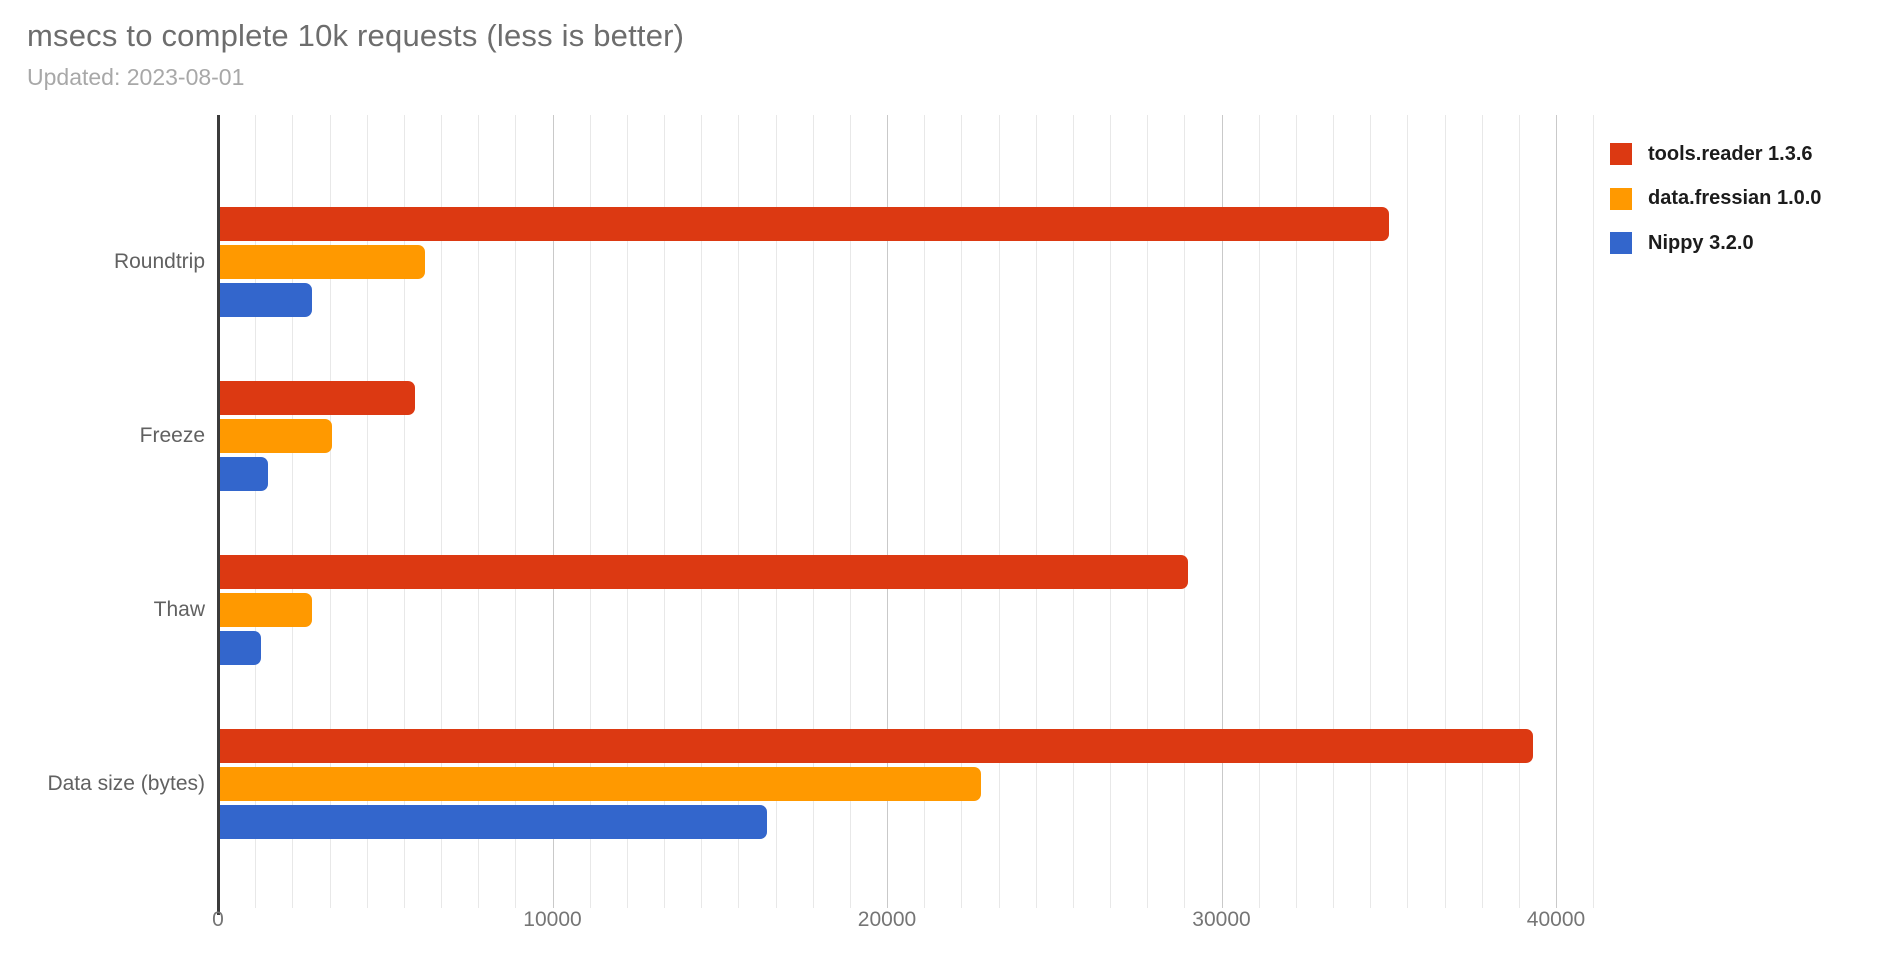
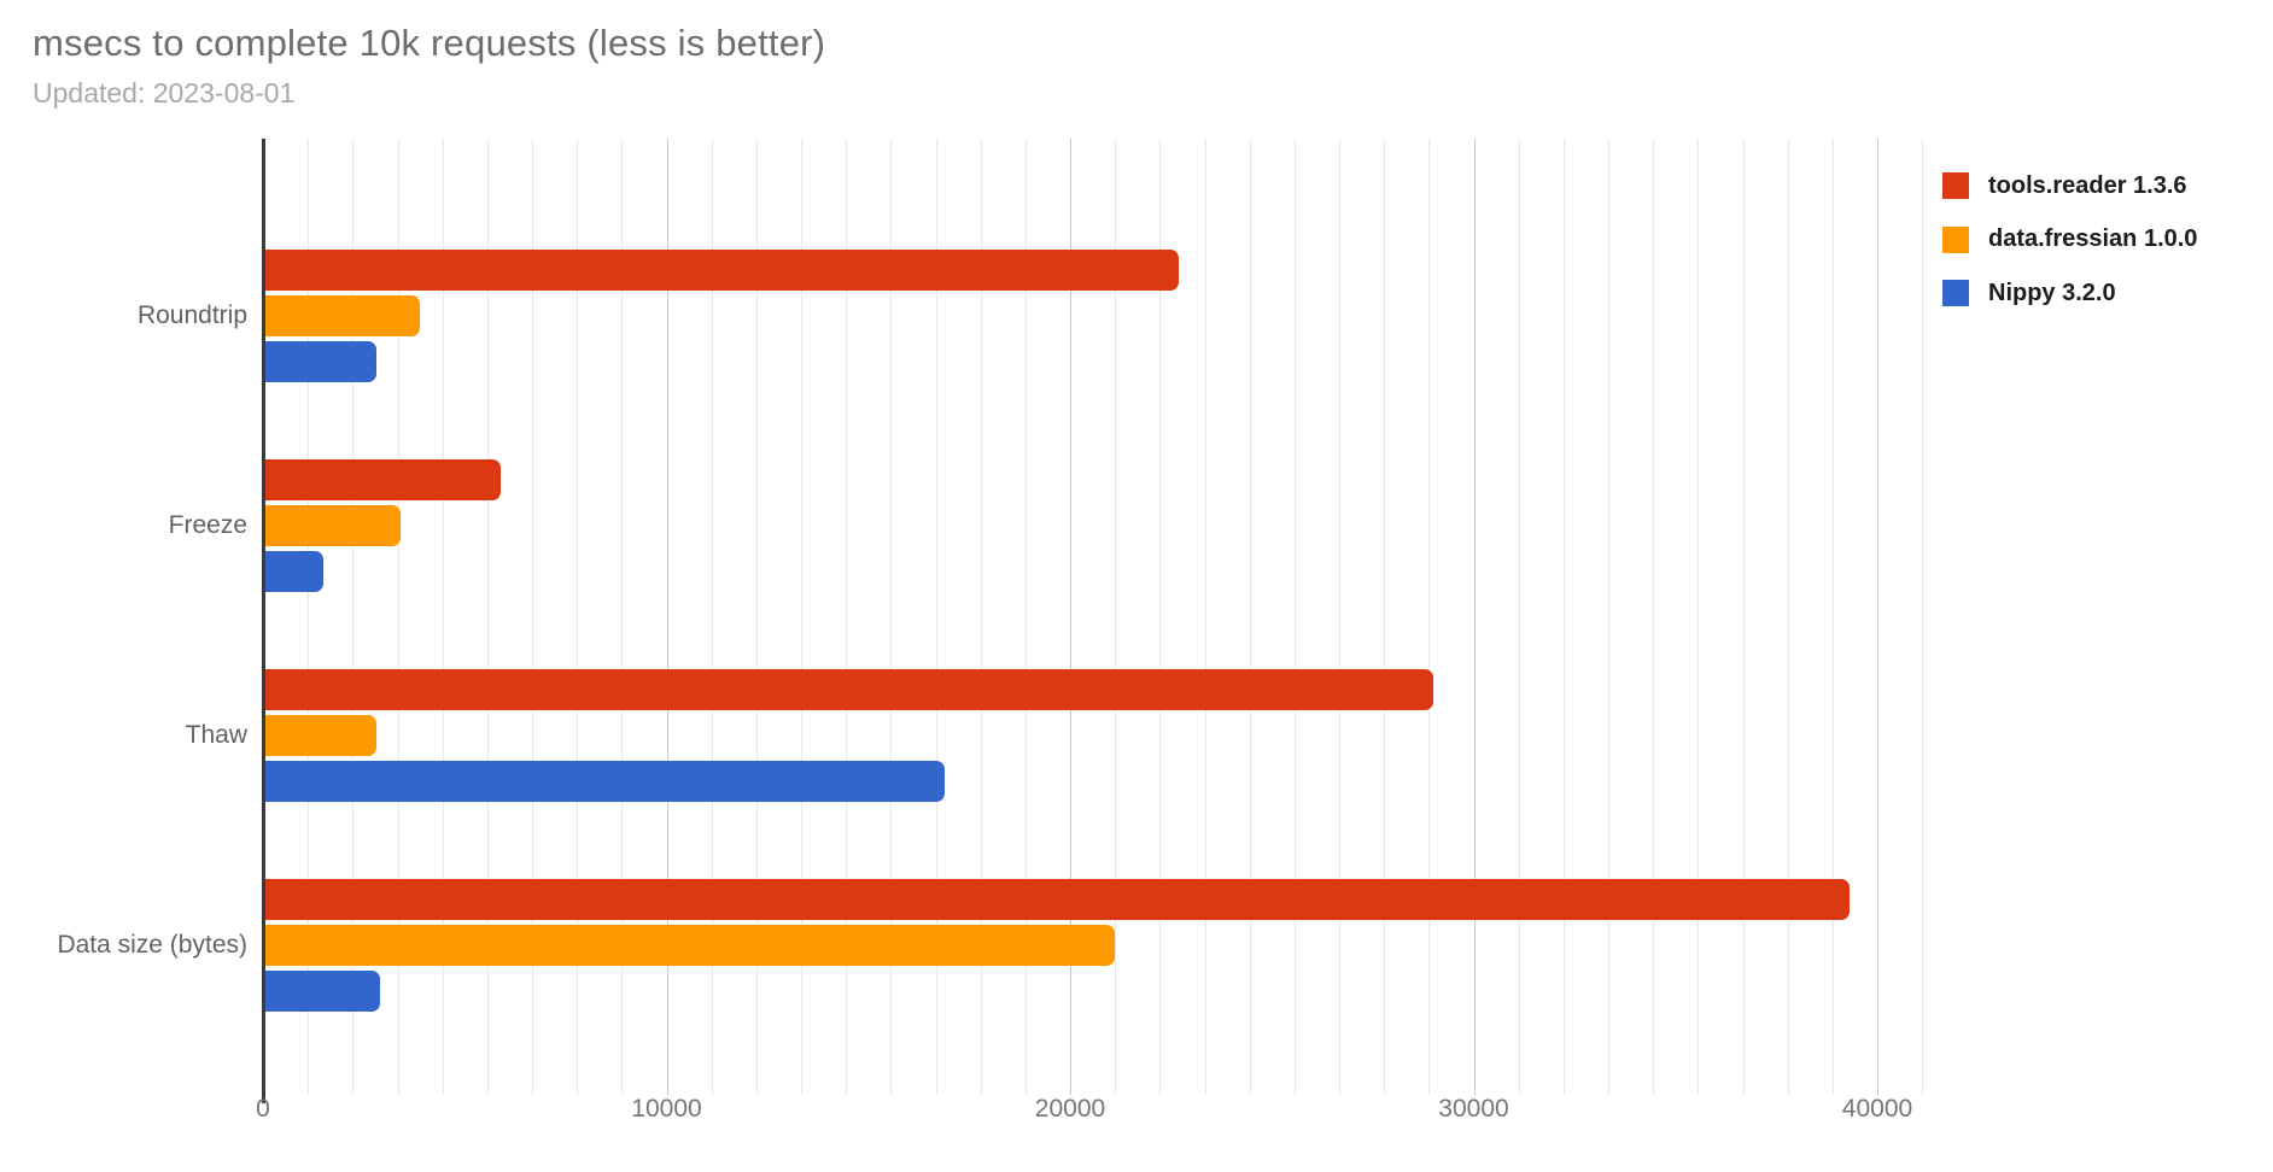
tools.reader 1.3.6/Roundtrip: 35000 -> 22700
data.fressian 1.0.0/Roundtrip: 6200 -> 3900
Nippy 3.2.0/Thaw: 1300 -> 16900
data.fressian 1.0.0/Data size (bytes): 22800 -> 21100
Nippy 3.2.0/Data size (bytes): 16400 -> 2900
